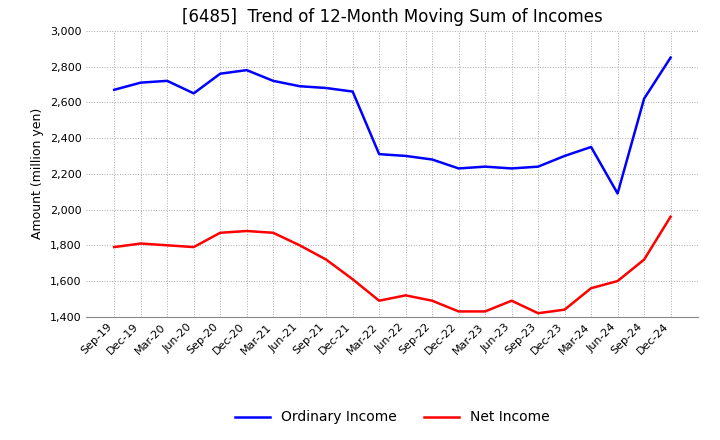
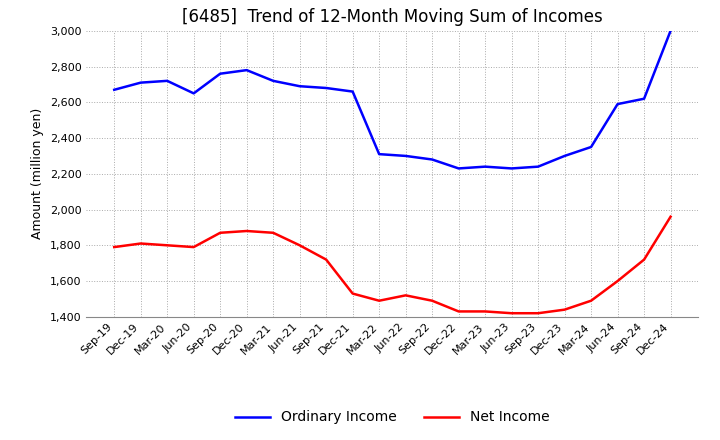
Net Income/Dec-21: 1,610 -> 1,530
Net Income/Jun-23: 1,490 -> 1,420
Net Income/Mar-24: 1,560 -> 1,490
Ordinary Income/Jun-24: 2,090 -> 2,590
Ordinary Income/Dec-24: 2,850 -> 3,000
